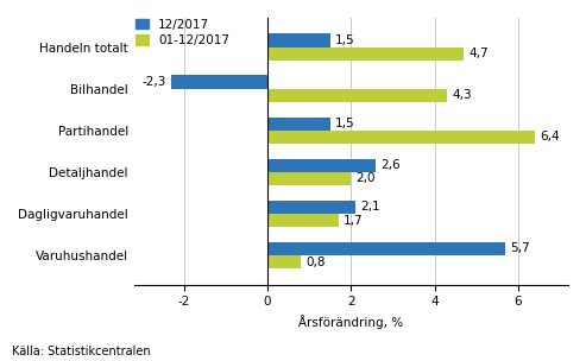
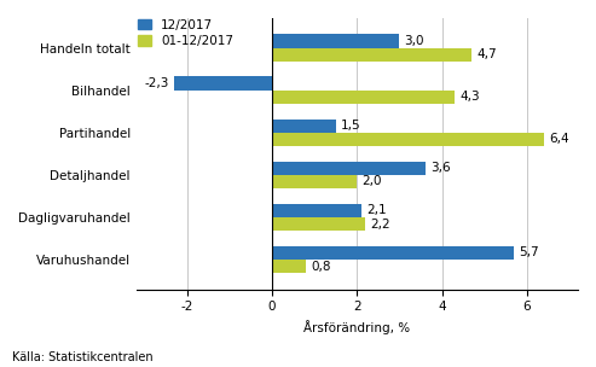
12/2017/Handeln totalt: 1,5 -> 3,0
12/2017/Detaljhandel: 2,6 -> 3,6
01-12/2017/Dagligvaruhandel: 1,7 -> 2,2
